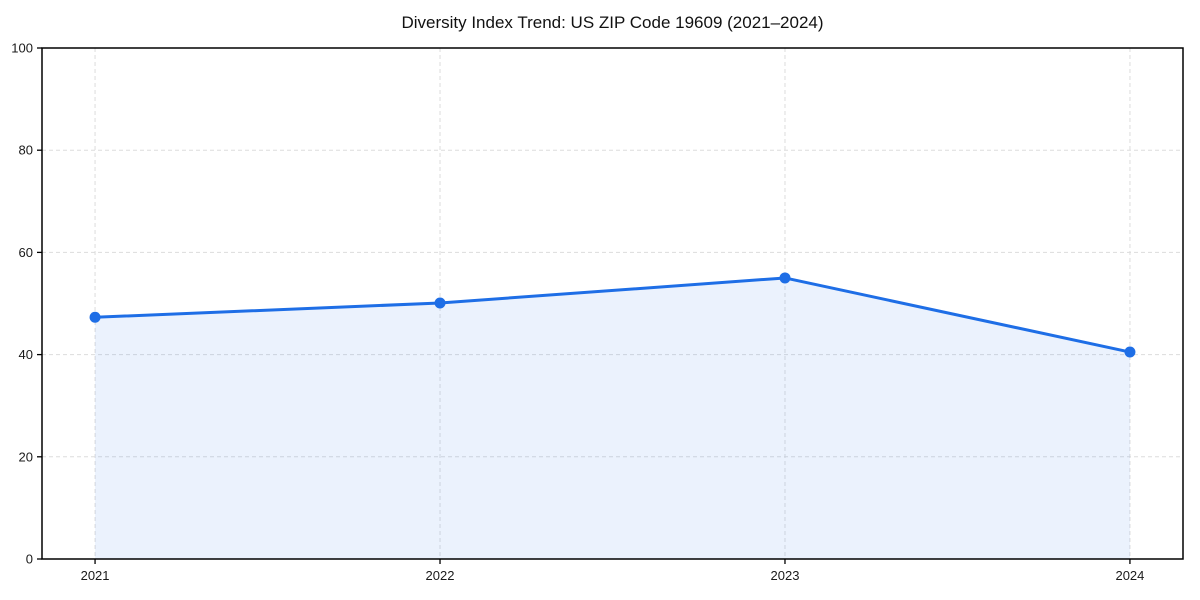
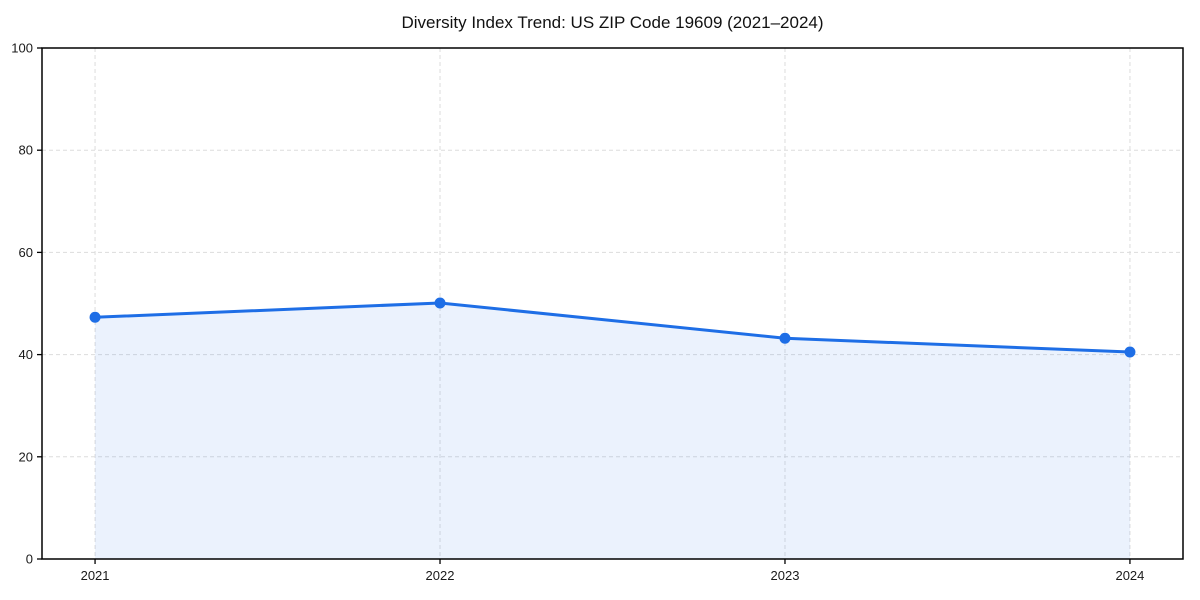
2023: 55 -> 43
